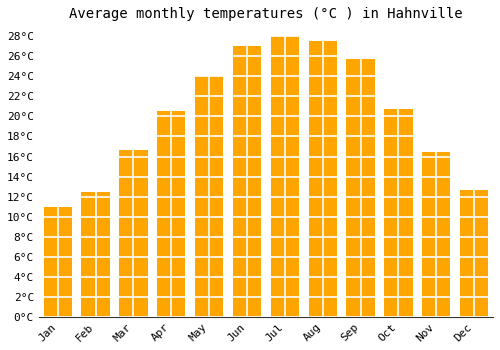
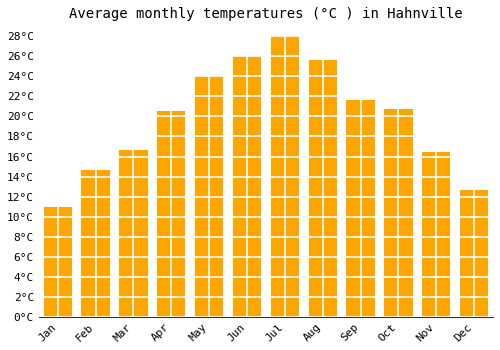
Feb: 12.5°C -> 14.7°C
Jun: 27.0°C -> 26.0°C
Aug: 27.5°C -> 25.6°C
Sep: 25.7°C -> 21.6°C
